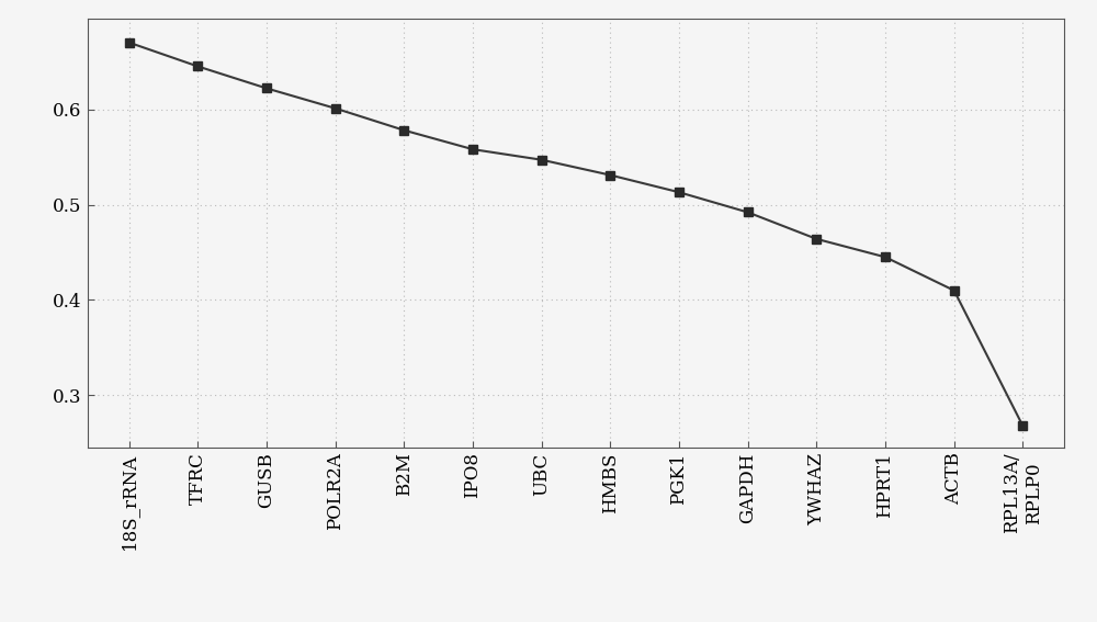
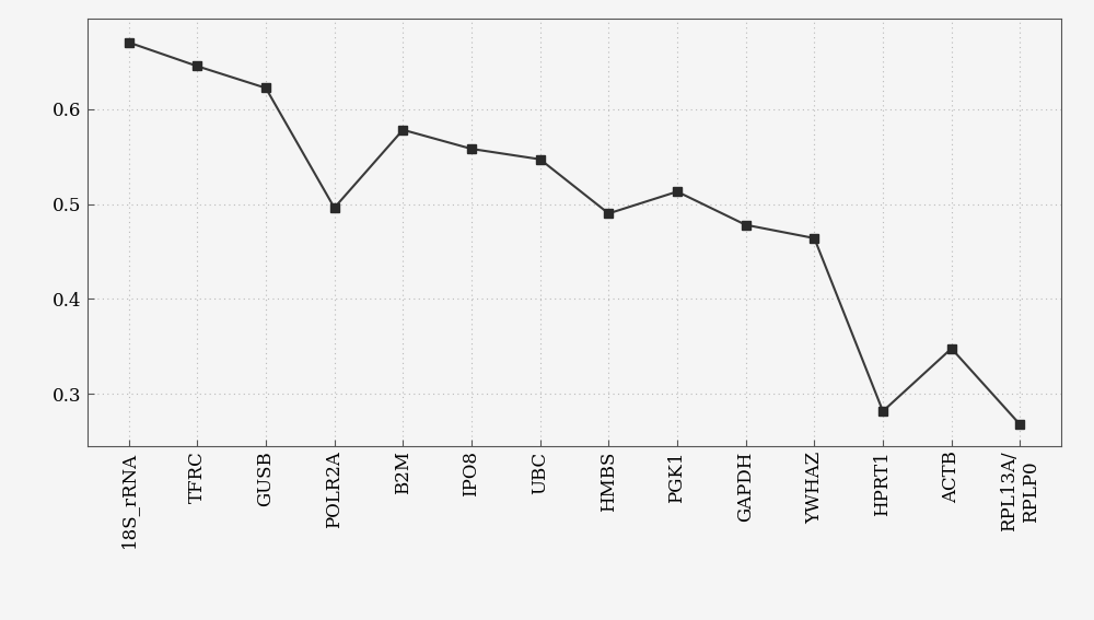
POLR2A: 0.601 -> 0.496
HMBS: 0.531 -> 0.490
GAPDH: 0.492 -> 0.478
HPRT1: 0.445 -> 0.282
ACTB: 0.410 -> 0.348
